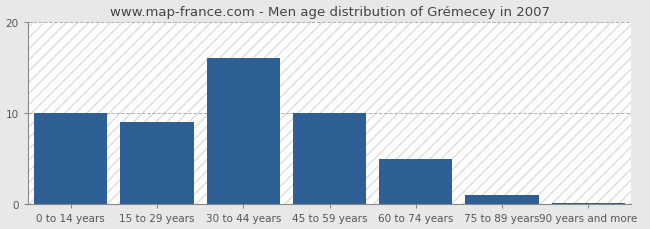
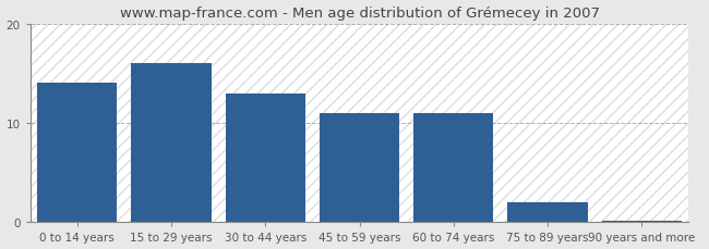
0 to 14 years: 10.0 -> 14.0
15 to 29 years: 9.0 -> 16.0
30 to 44 years: 16.0 -> 13.0
45 to 59 years: 10.0 -> 11.0
60 to 74 years: 5.0 -> 11.0
75 to 89 years: 1.0 -> 2.0
